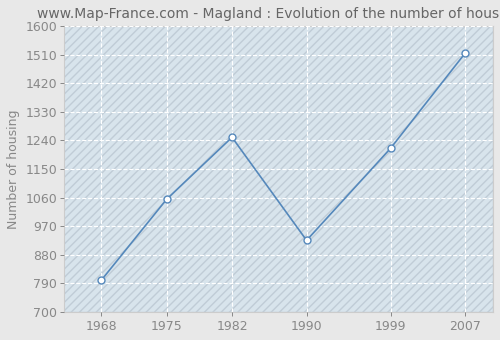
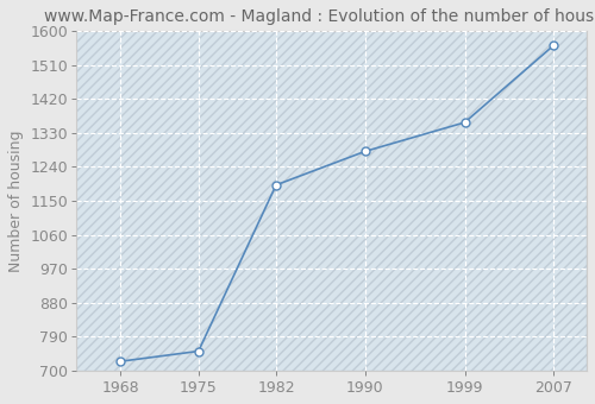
1968: 800 -> 724
1975: 1055 -> 751
1982: 1250 -> 1192
1990: 925 -> 1281
1999: 1215 -> 1358
2007: 1515 -> 1562
